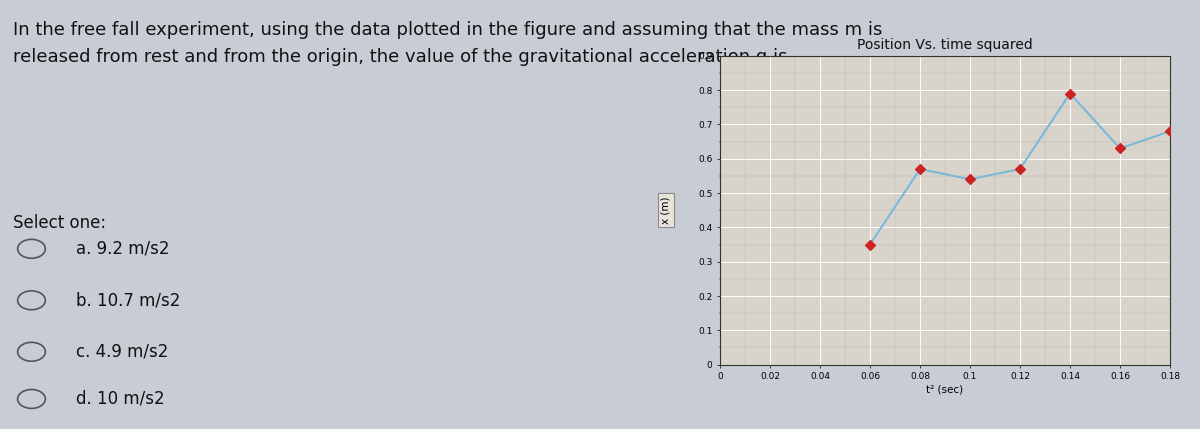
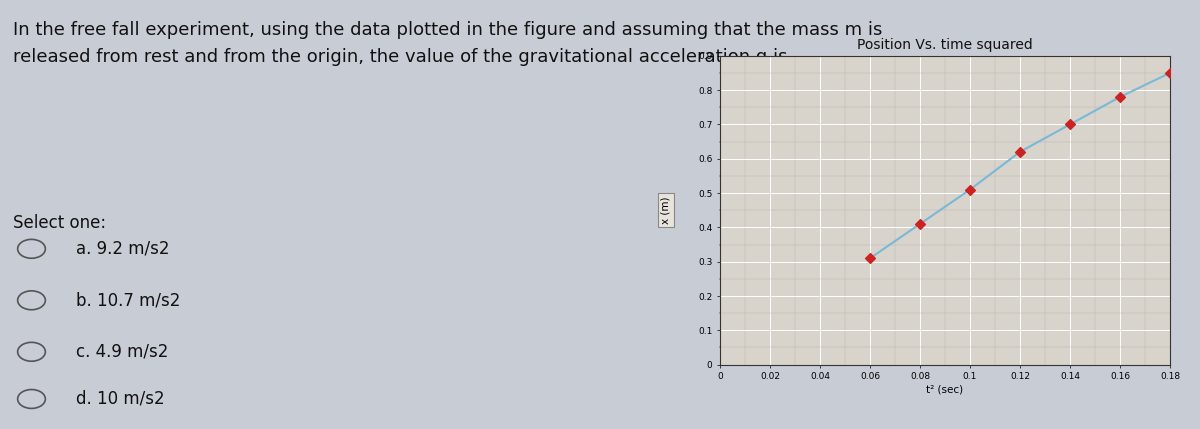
0.06: 0.35 -> 0.31
0.08: 0.57 -> 0.41
0.1: 0.54 -> 0.51
0.12: 0.57 -> 0.62
0.14: 0.79 -> 0.70
0.16: 0.63 -> 0.78
0.18: 0.68 -> 0.85
